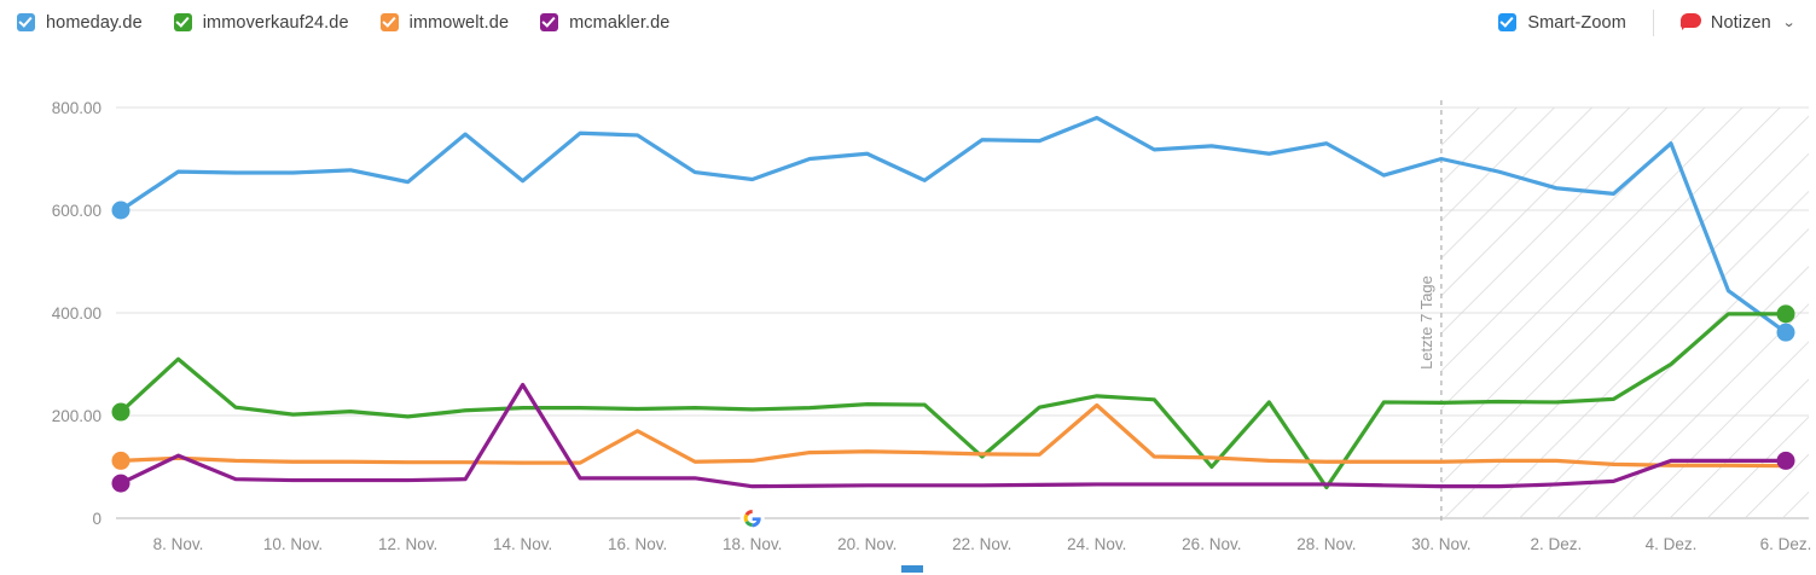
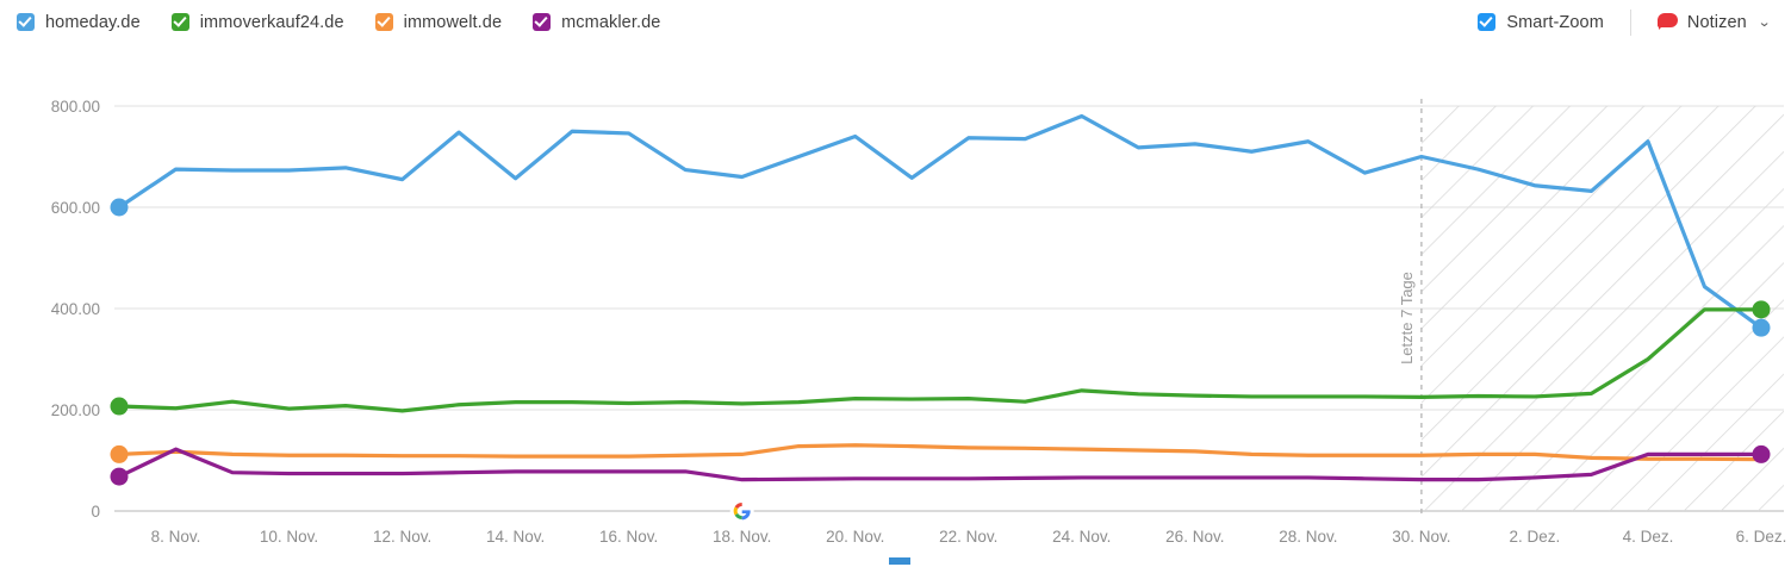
immoverkauf24.de/8. Nov.: 310 -> 200
mcmakler.de/14. Nov.: 260 -> 80
immowelt.de/16. Nov.: 170 -> 110
homeday.de/20. Nov.: 710 -> 740
immoverkauf24.de/22. Nov.: 120 -> 220
immowelt.de/24. Nov.: 220 -> 120
immoverkauf24.de/26. Nov.: 100 -> 230
immoverkauf24.de/28. Nov.: 60 -> 230
